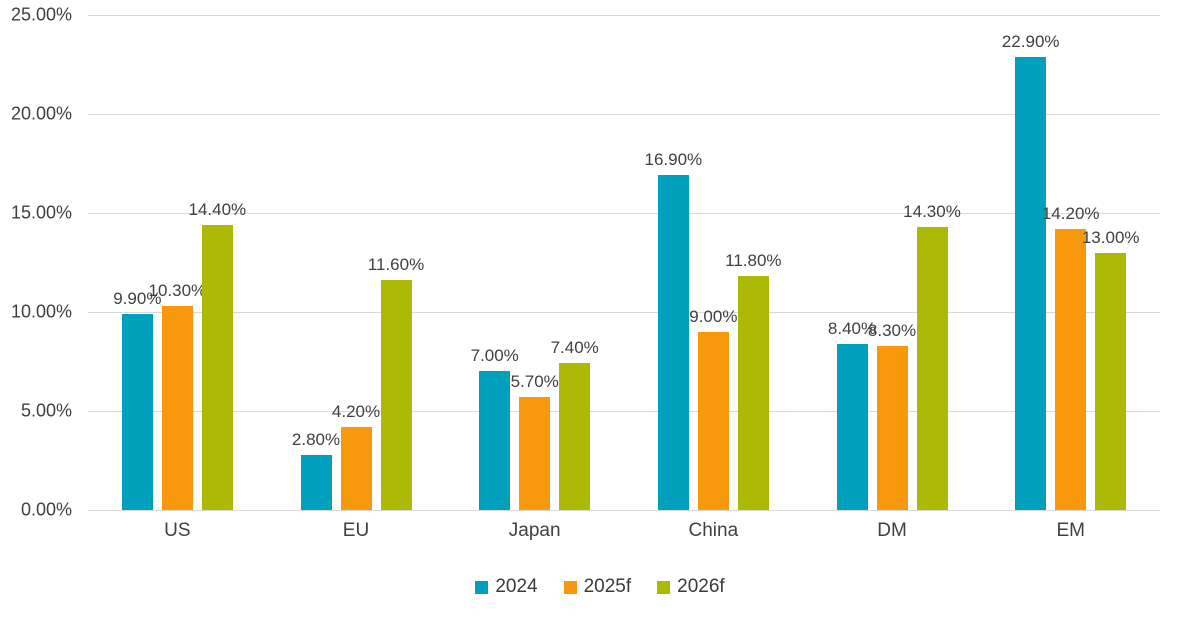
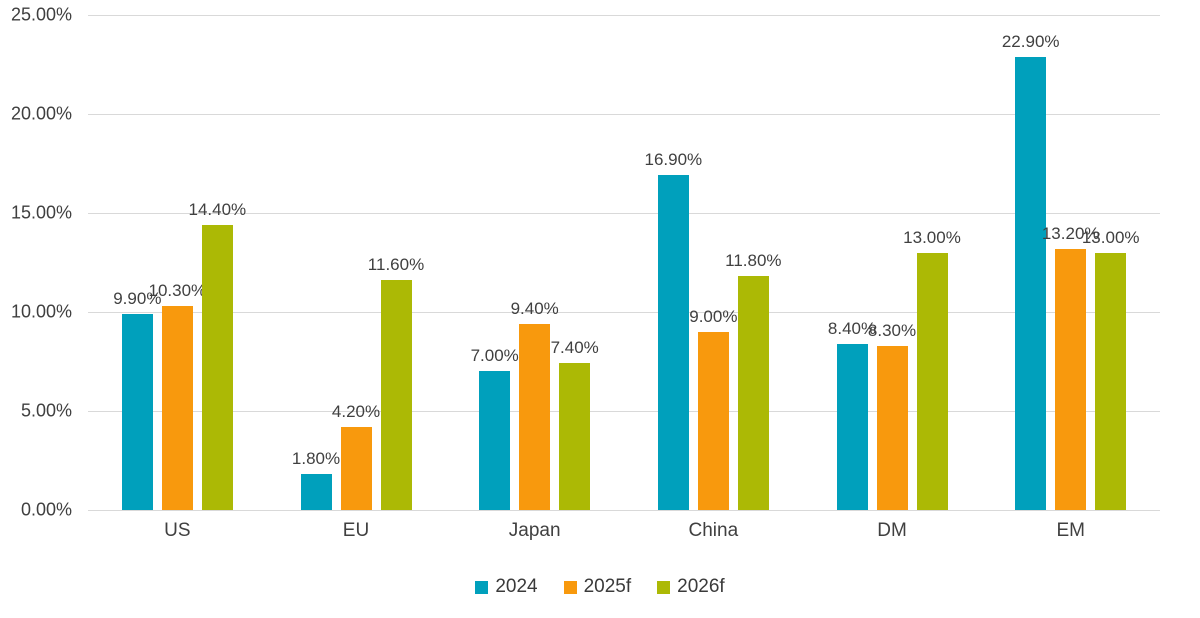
2024/EU: 2.80% -> 1.80%
2025f/Japan: 5.70% -> 9.40%
2026f/DM: 14.30% -> 13.00%
2025f/EM: 14.20% -> 13.20%
